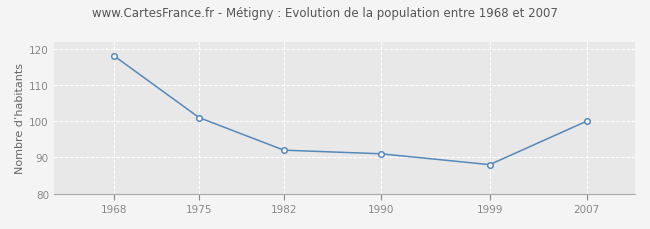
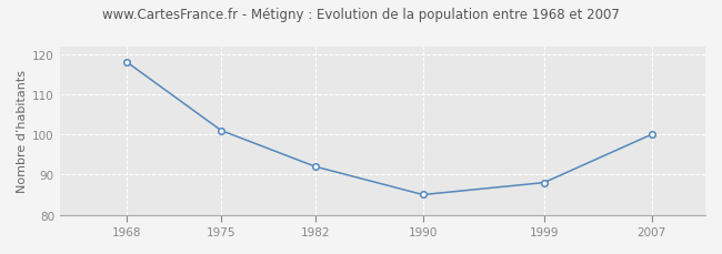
1990: 91 -> 85
